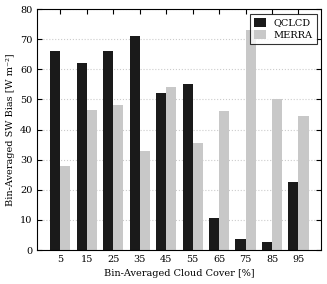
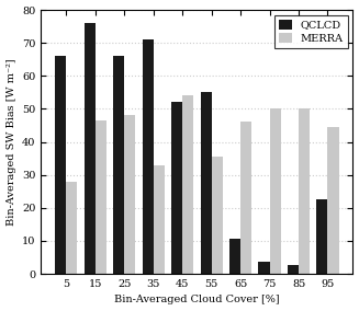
QCLCD/15: 62.0 -> 76.0
MERRA/75: 73.0 -> 50.0
